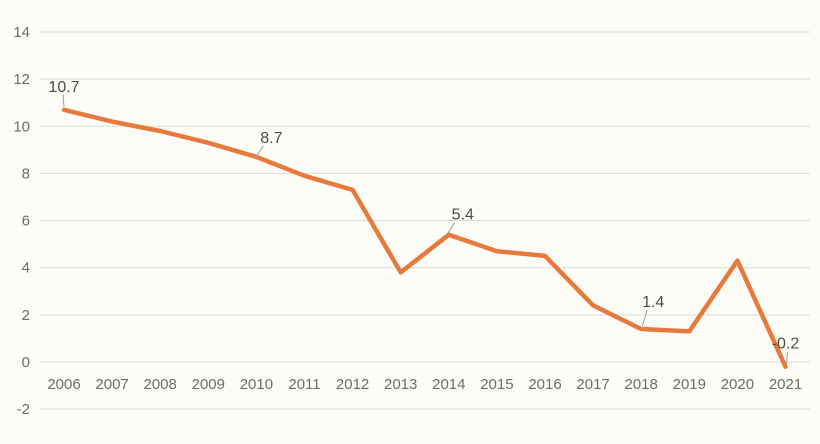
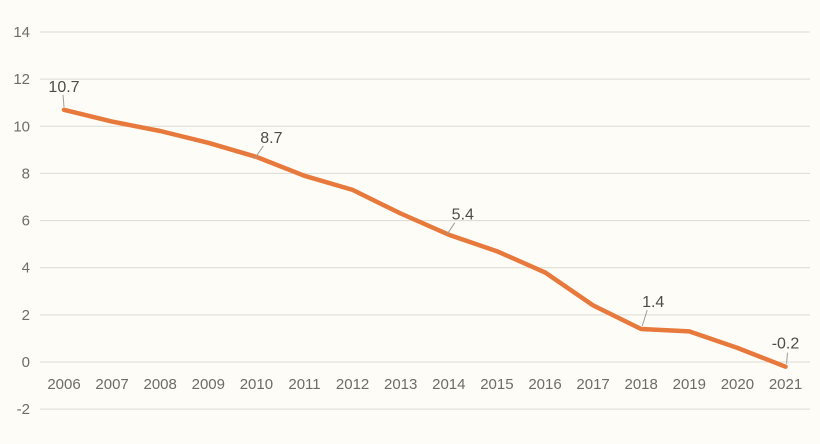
2013: 3.8 -> 6.3
2016: 4.5 -> 3.8
2020: 4.3 -> 0.6
